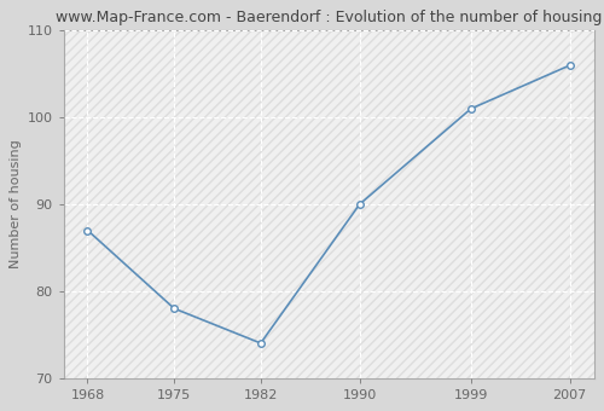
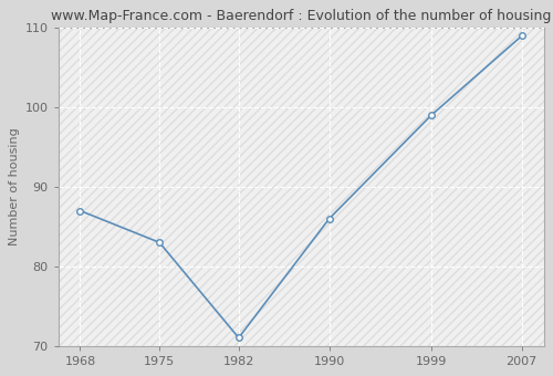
1975: 78 -> 83
1982: 74 -> 71
1990: 90 -> 86
1999: 101 -> 99
2007: 106 -> 109
